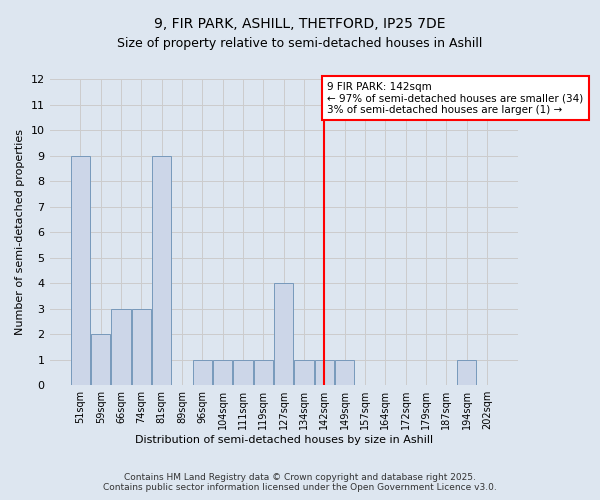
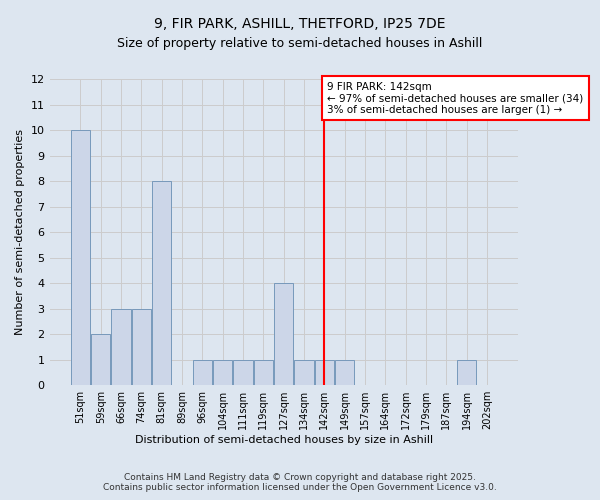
51sqm: 9 -> 10
81sqm: 9 -> 8
